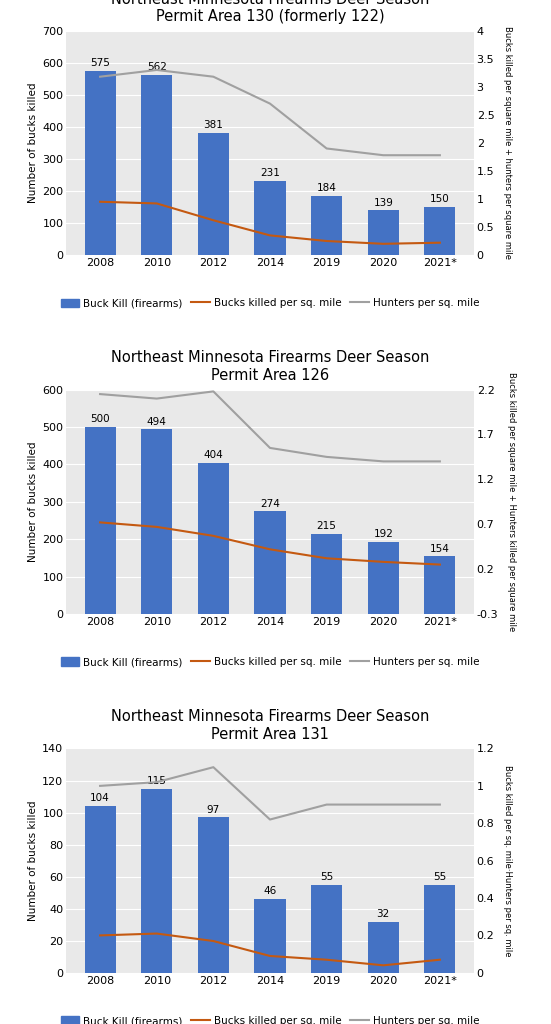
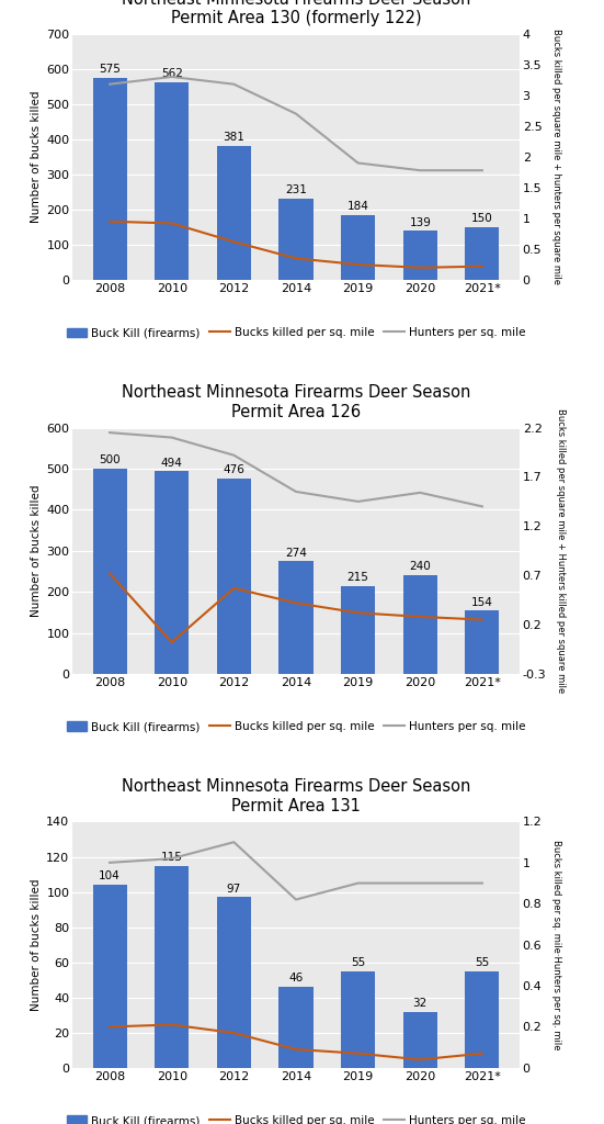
Northeast Minnesota Firearms Deer Season Permit Area 126/Bucks killed per sq. mile/2010: 0.67 -> 0.02
Northeast Minnesota Firearms Deer Season Permit Area 126/Buck Kill (firearms)/2012: 404 -> 476
Northeast Minnesota Firearms Deer Season Permit Area 126/Hunters per sq. mile/2012: 2.18 -> 1.92
Northeast Minnesota Firearms Deer Season Permit Area 126/Buck Kill (firearms)/2020: 192 -> 240
Northeast Minnesota Firearms Deer Season Permit Area 126/Hunters per sq. mile/2020: 1.40 -> 1.54
